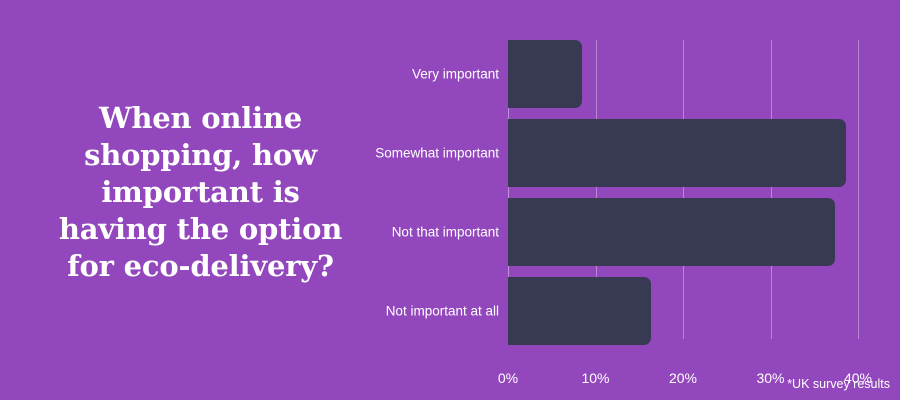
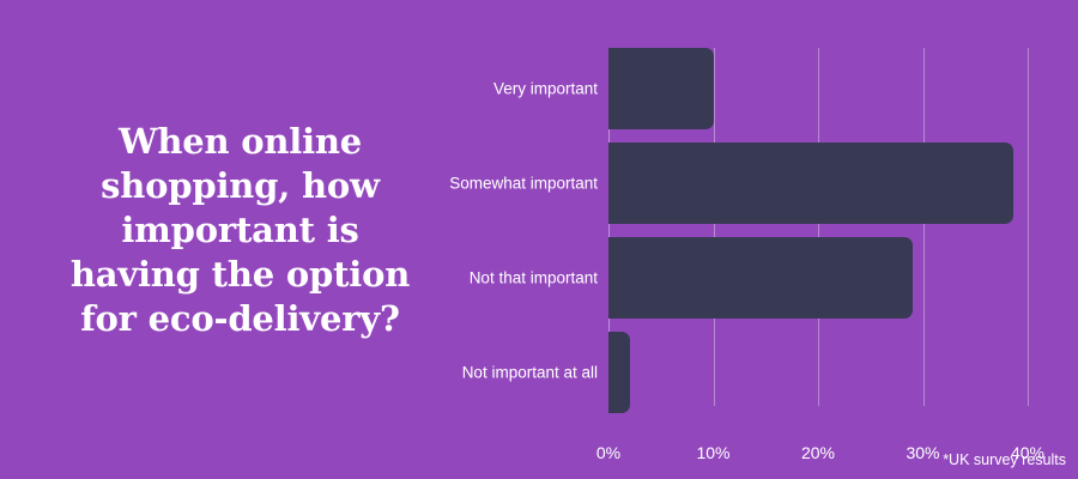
Very important: 8% -> 10%
Not that important: 37% -> 29%
Not important at all: 16% -> 2%
